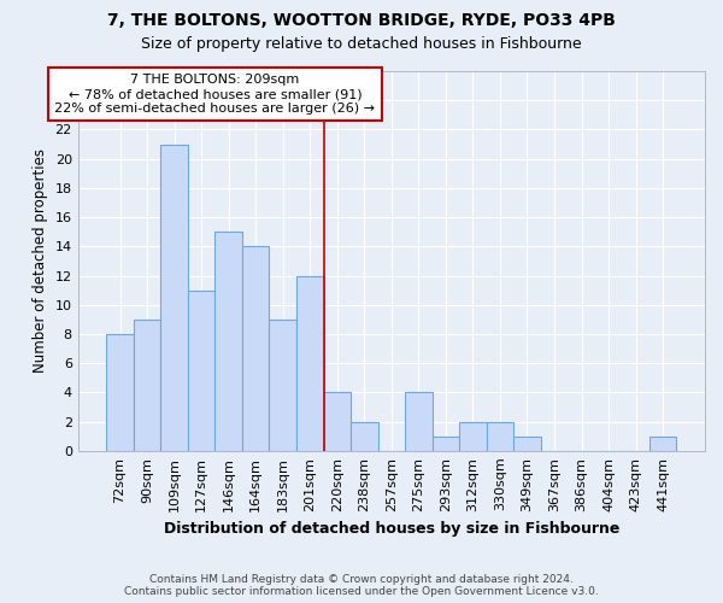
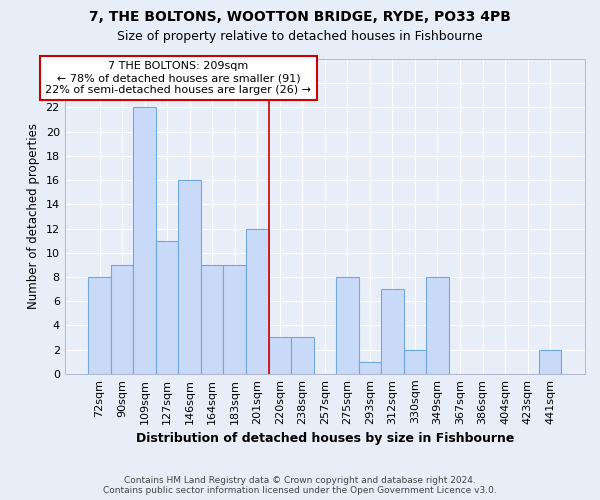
109sqm: 21 -> 22
146sqm: 15 -> 16
164sqm: 14 -> 9
220sqm: 4 -> 3
238sqm: 2 -> 3
275sqm: 4 -> 8
312sqm: 2 -> 7
349sqm: 1 -> 8
441sqm: 1 -> 2
